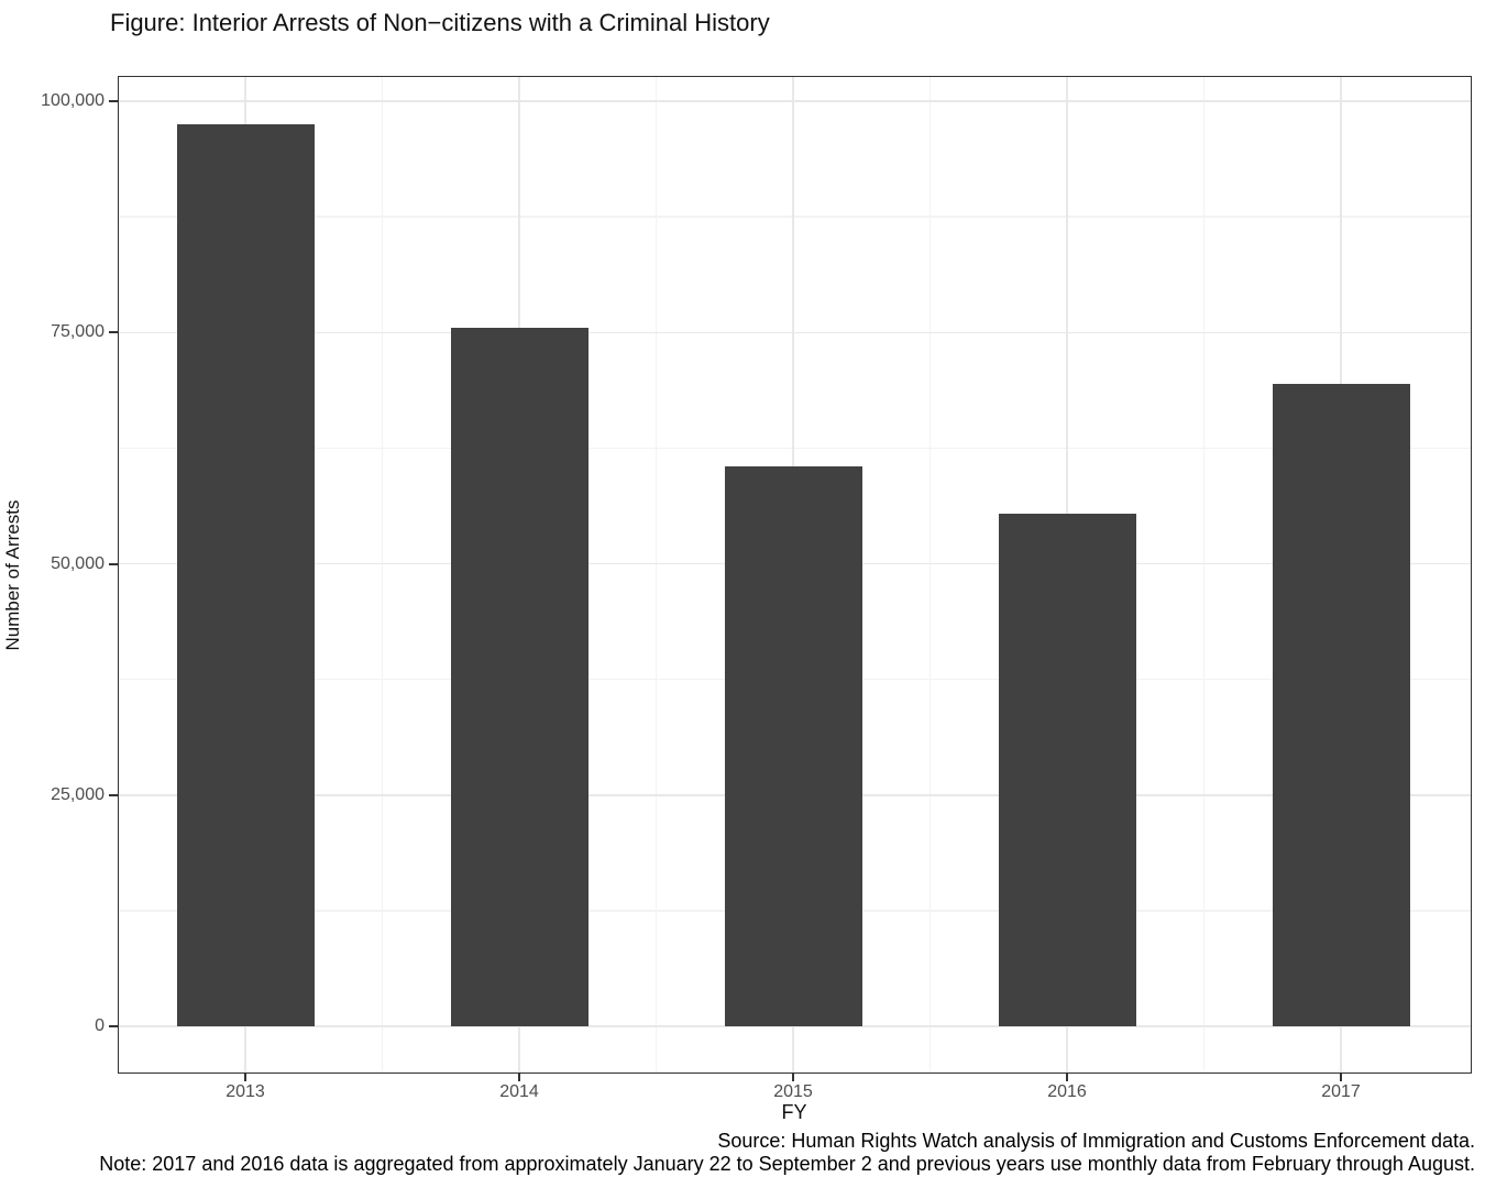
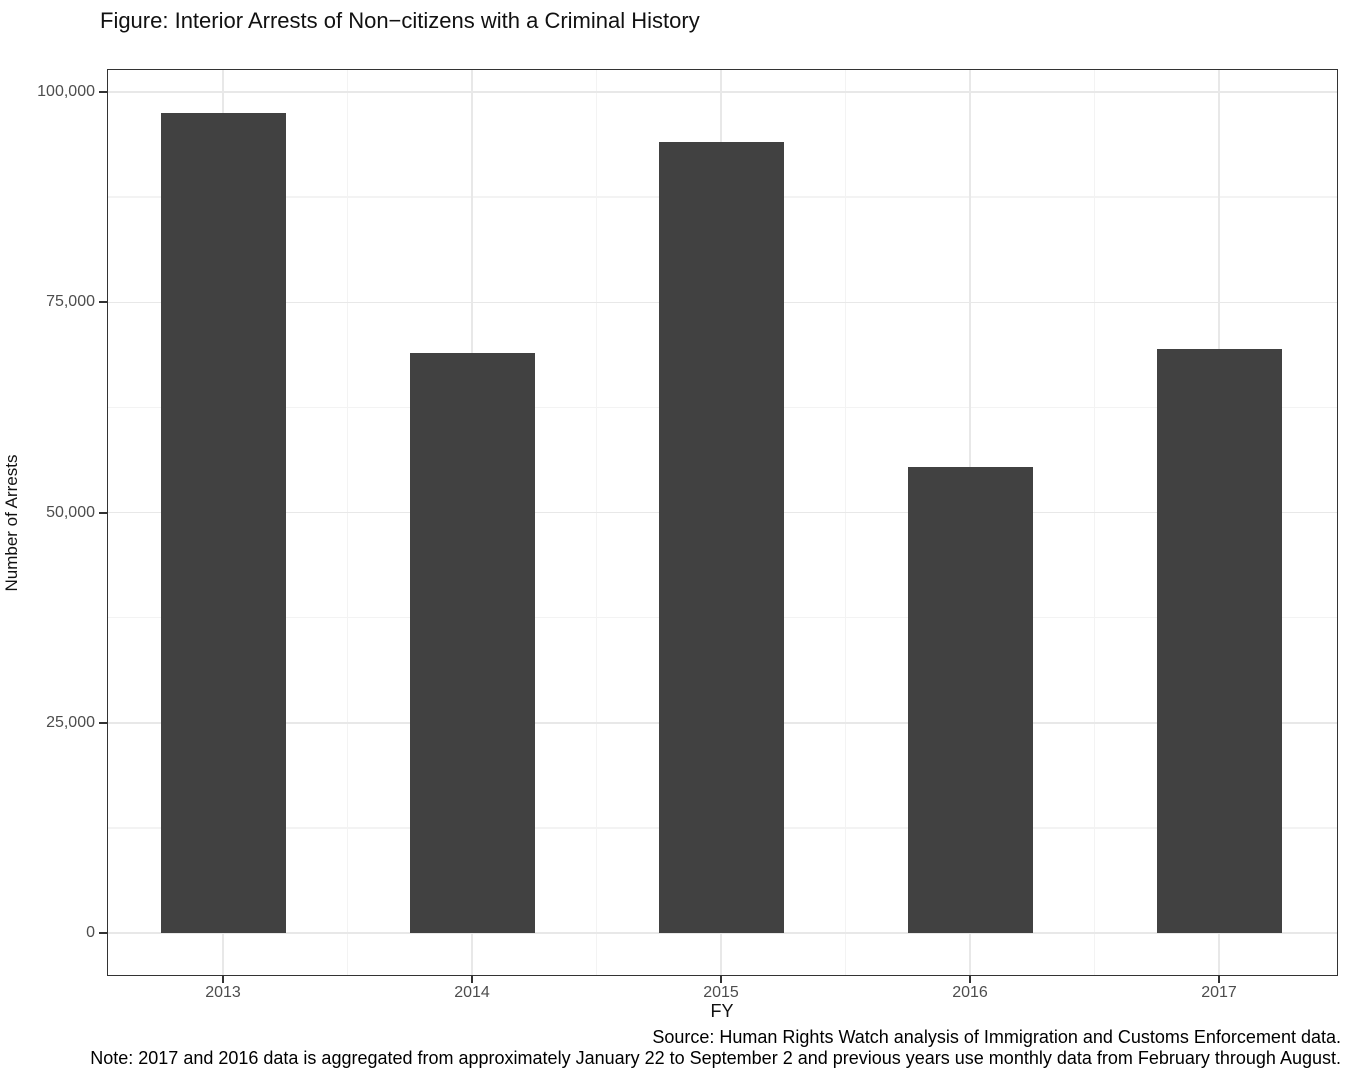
2014: 76000 -> 69000
2015: 60000 -> 94000
